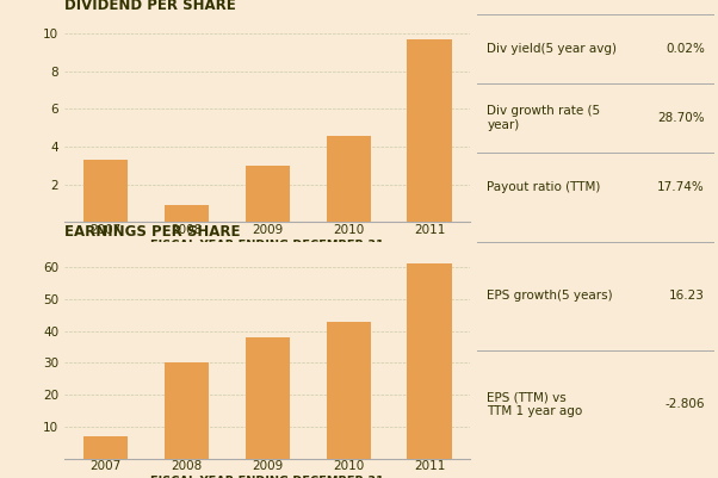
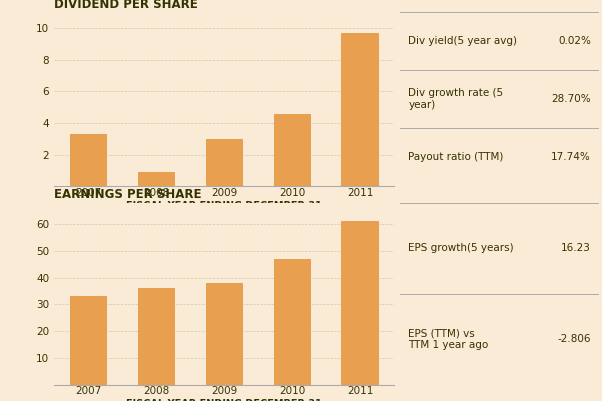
EARNINGS PER SHARE/2007: 7 -> 33
EARNINGS PER SHARE/2008: 30 -> 36
EARNINGS PER SHARE/2010: 43 -> 47
